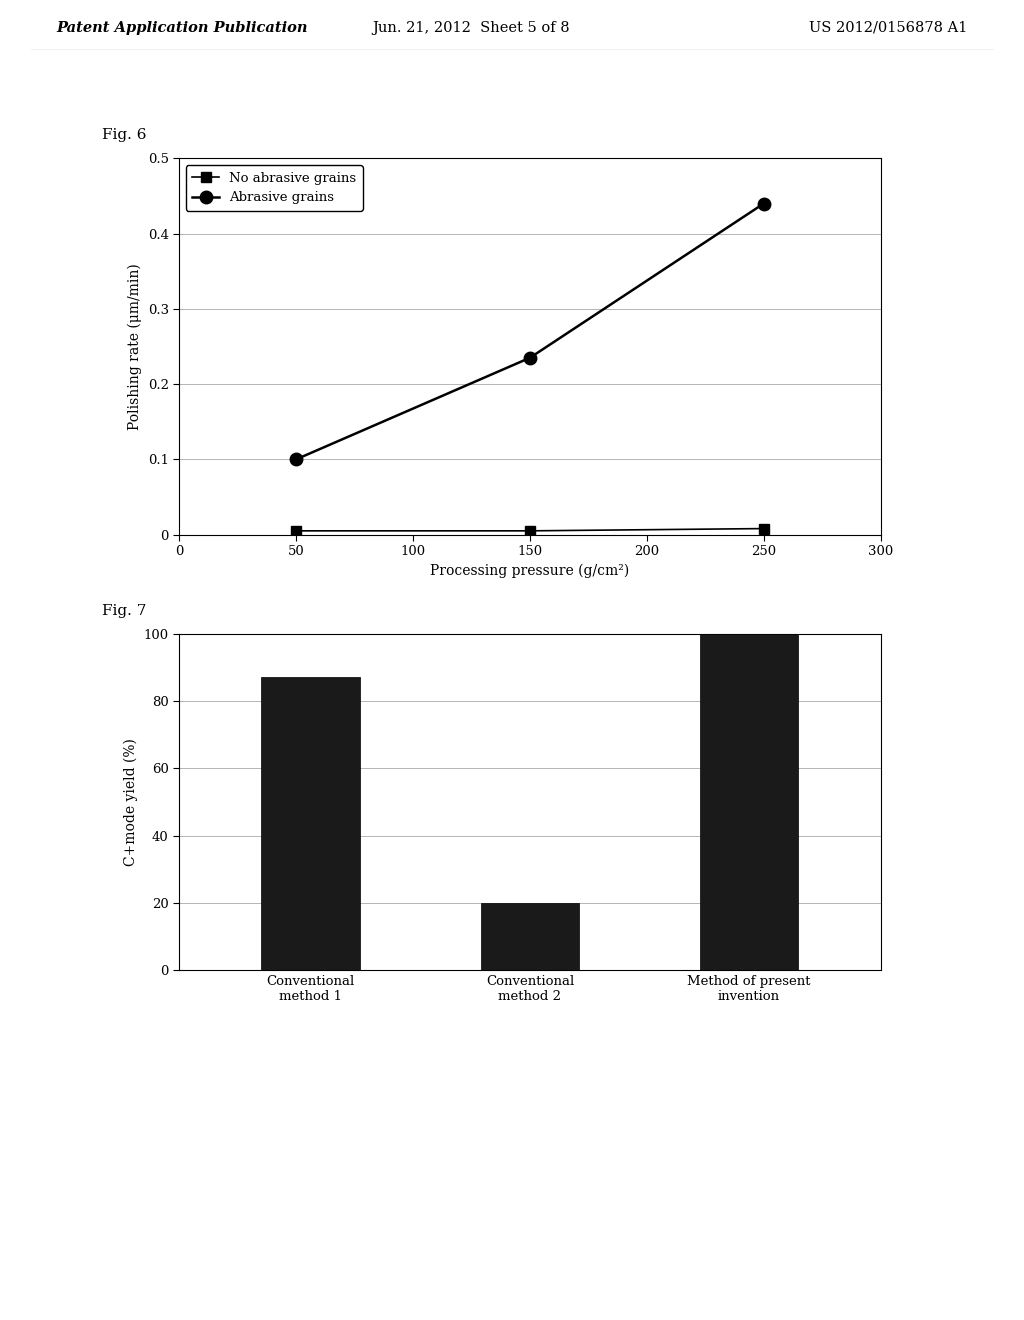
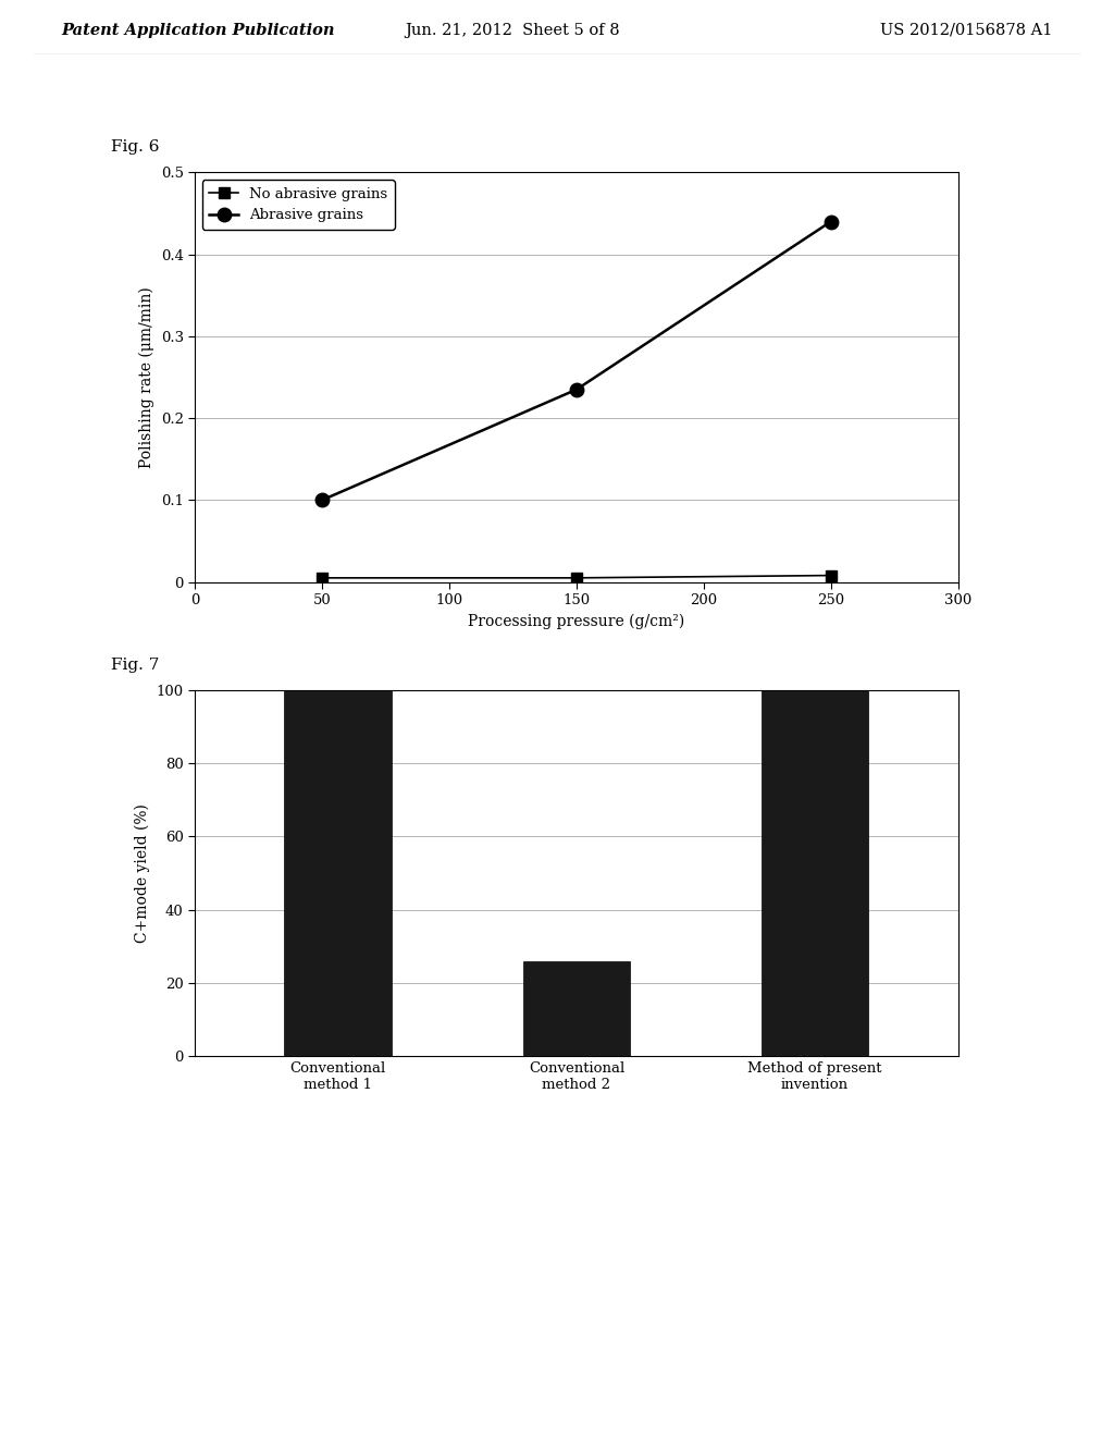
Conventional method 1: 87 -> 100
Conventional method 2: 20 -> 26
